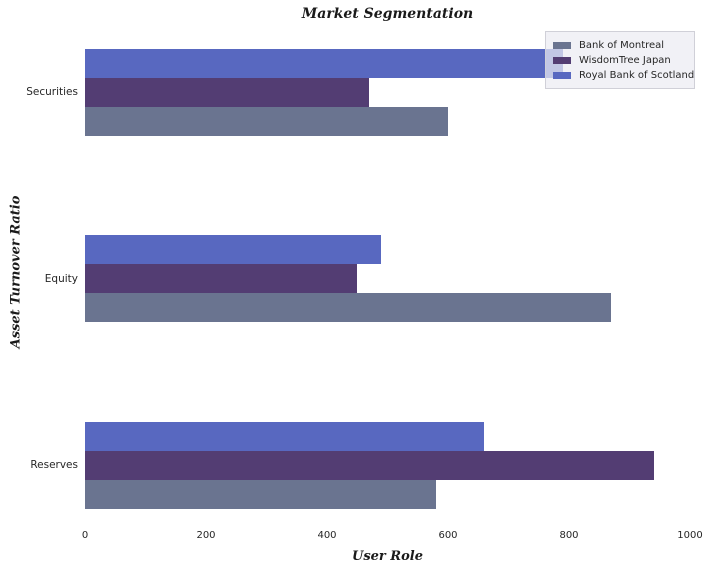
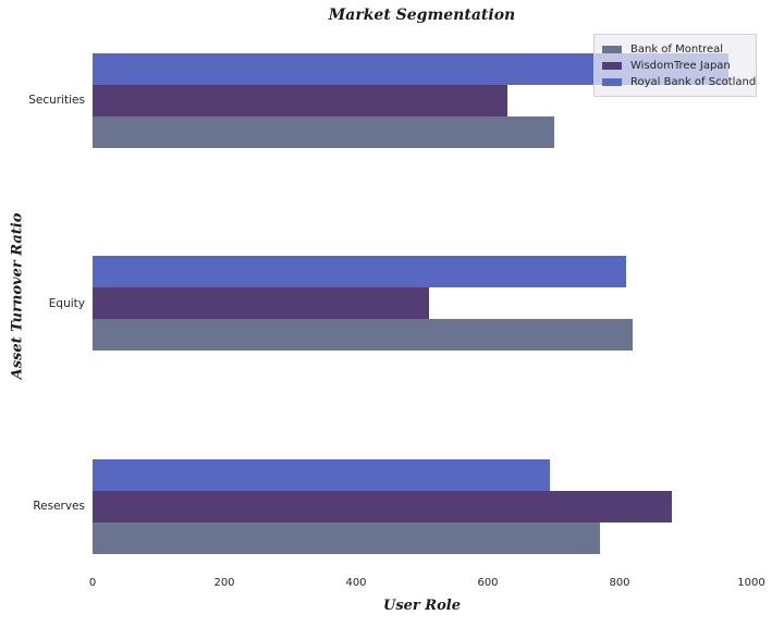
Bank of Montreal/Securities: 600 -> 700
WisdomTree Japan/Securities: 470 -> 630
Royal Bank of Scotland/Securities: 790 -> 960
Bank of Montreal/Equity: 870 -> 820
WisdomTree Japan/Equity: 450 -> 510
Royal Bank of Scotland/Equity: 490 -> 810
Bank of Montreal/Reserves: 580 -> 770
WisdomTree Japan/Reserves: 940 -> 880
Royal Bank of Scotland/Reserves: 660 -> 700
